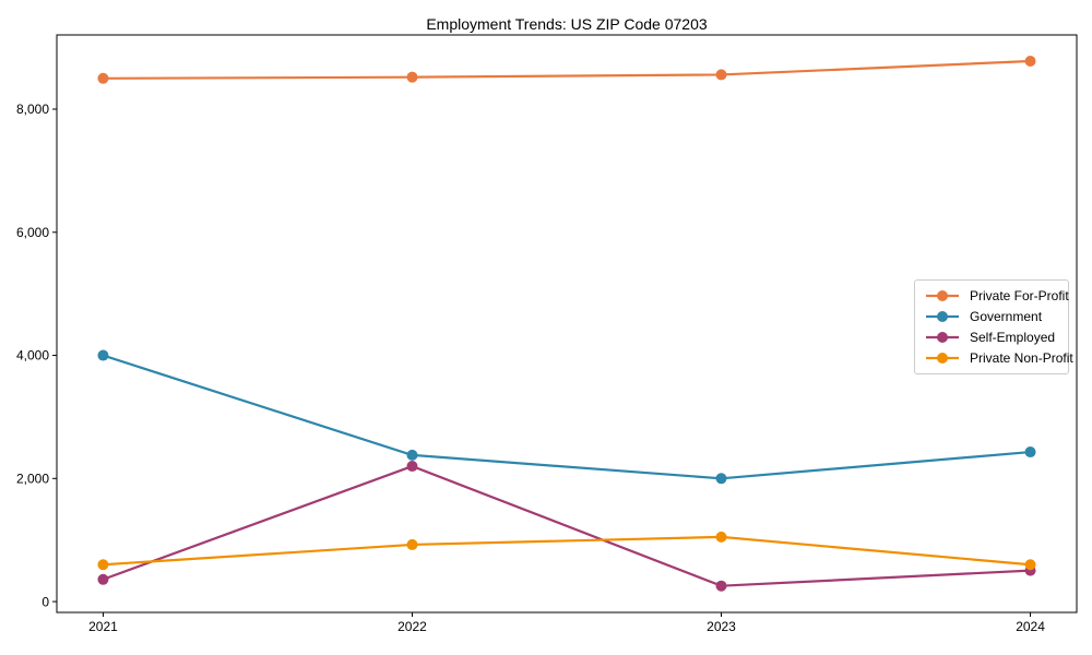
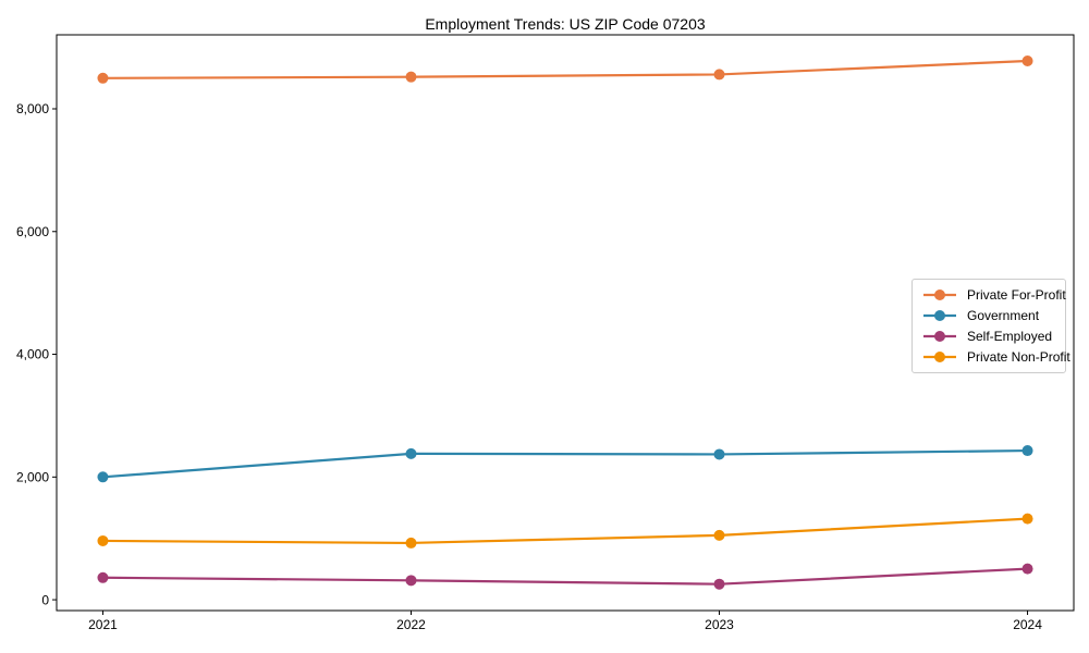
Government/2021: 4000 -> 2000
Private Non-Profit/2021: 600 -> 1000
Self-Employed/2022: 2200 -> 300
Government/2023: 2000 -> 2400
Private Non-Profit/2024: 600 -> 1300
